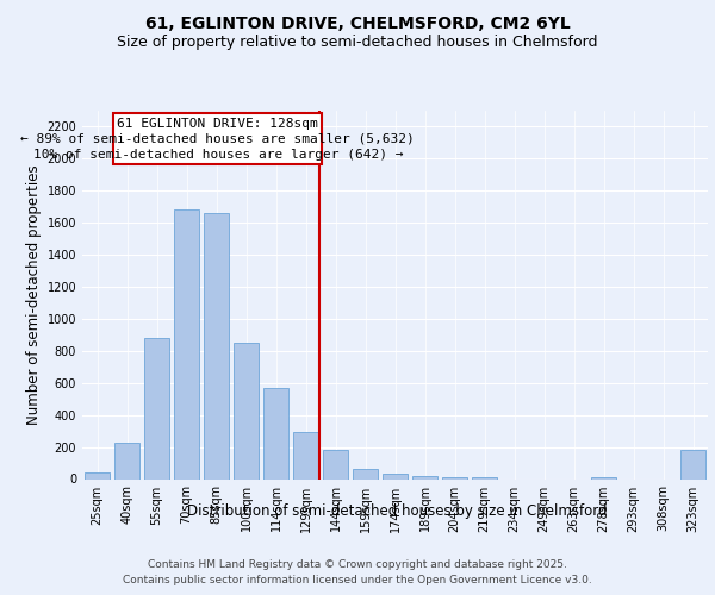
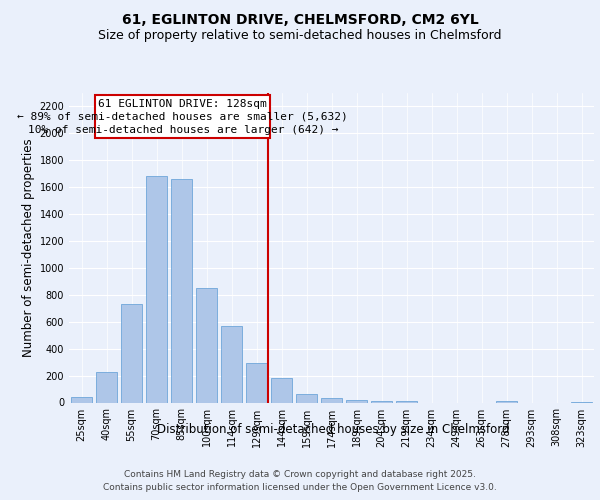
55sqm: 880 -> 730
323sqm: 180 -> 0
